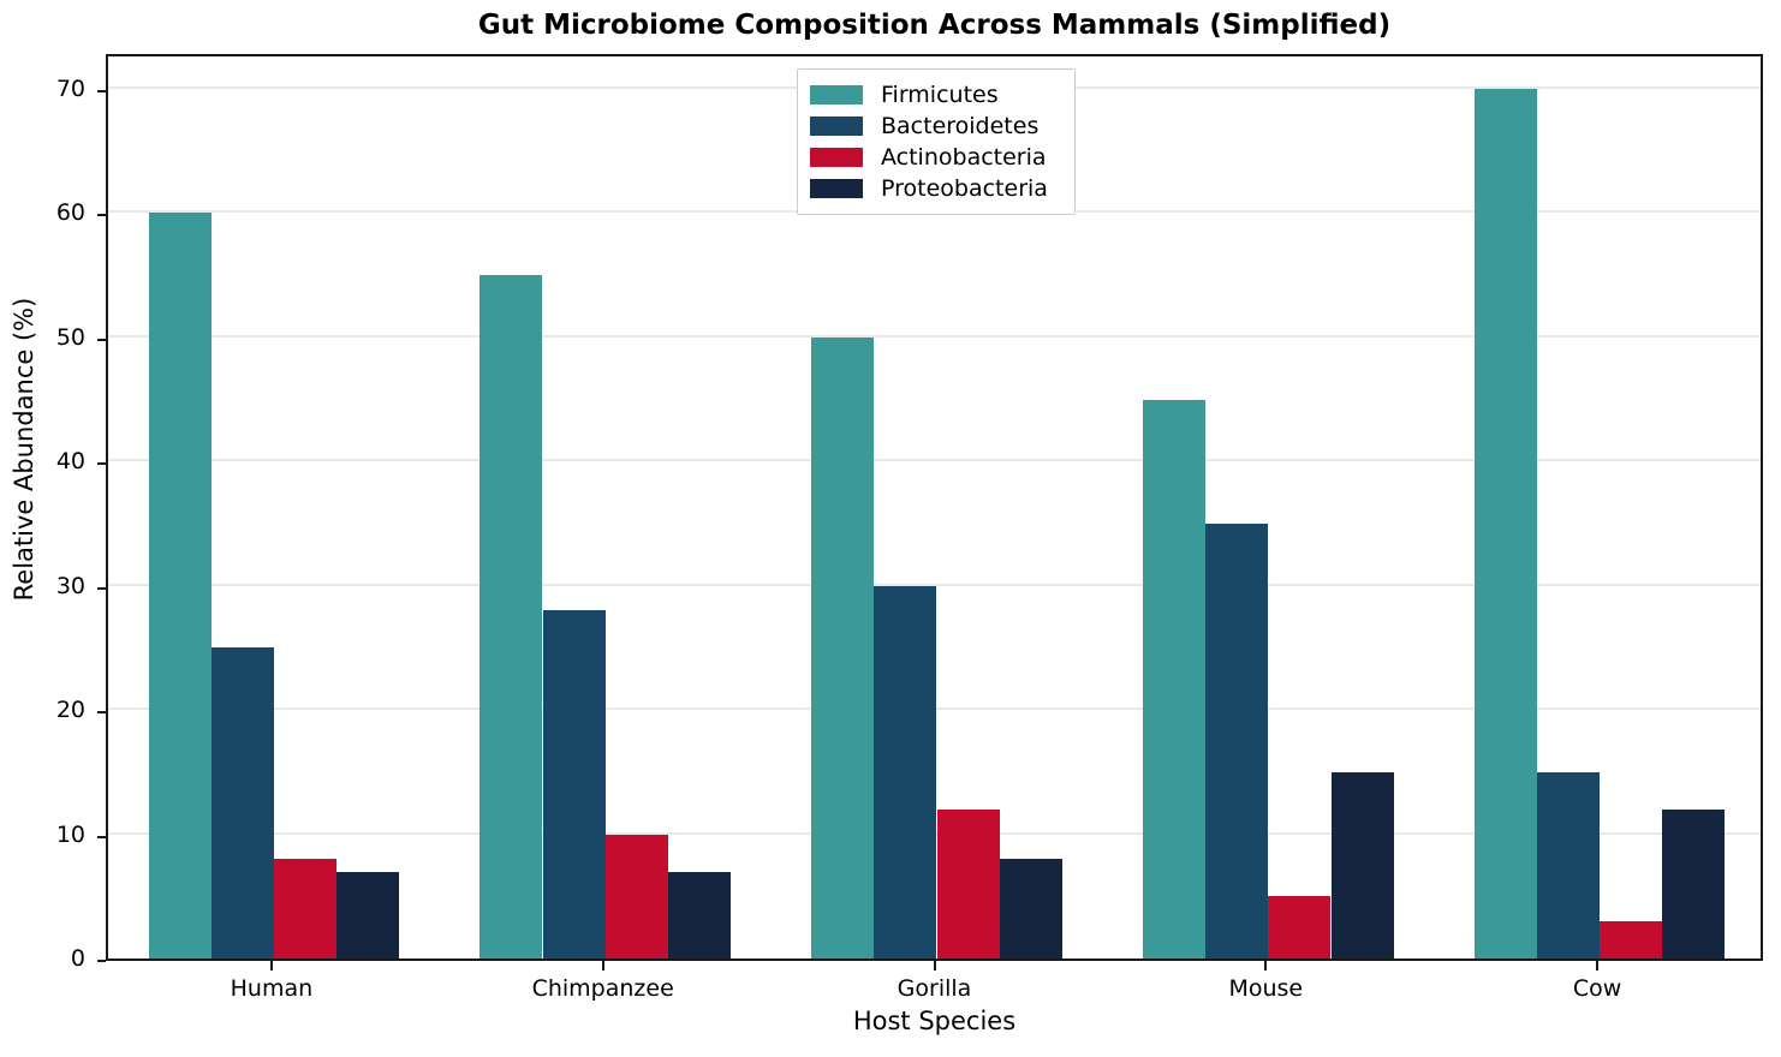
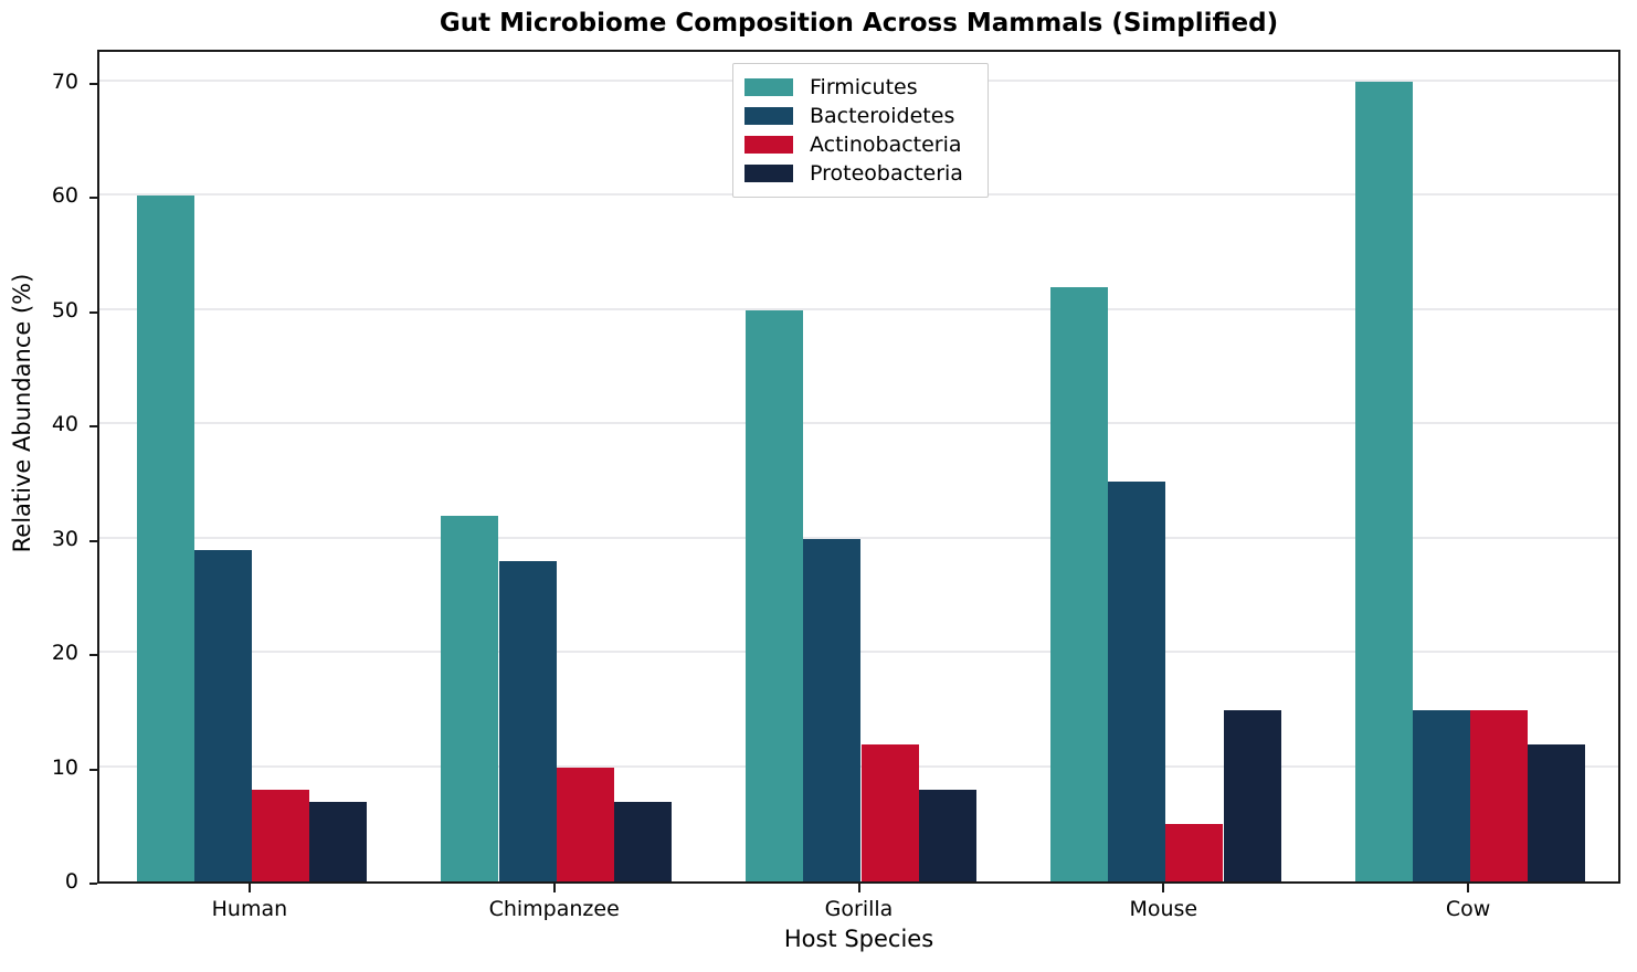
Bacteroidetes/Human: 25 -> 29
Firmicutes/Chimpanzee: 55 -> 32
Firmicutes/Mouse: 45 -> 52
Actinobacteria/Cow: 3 -> 15
